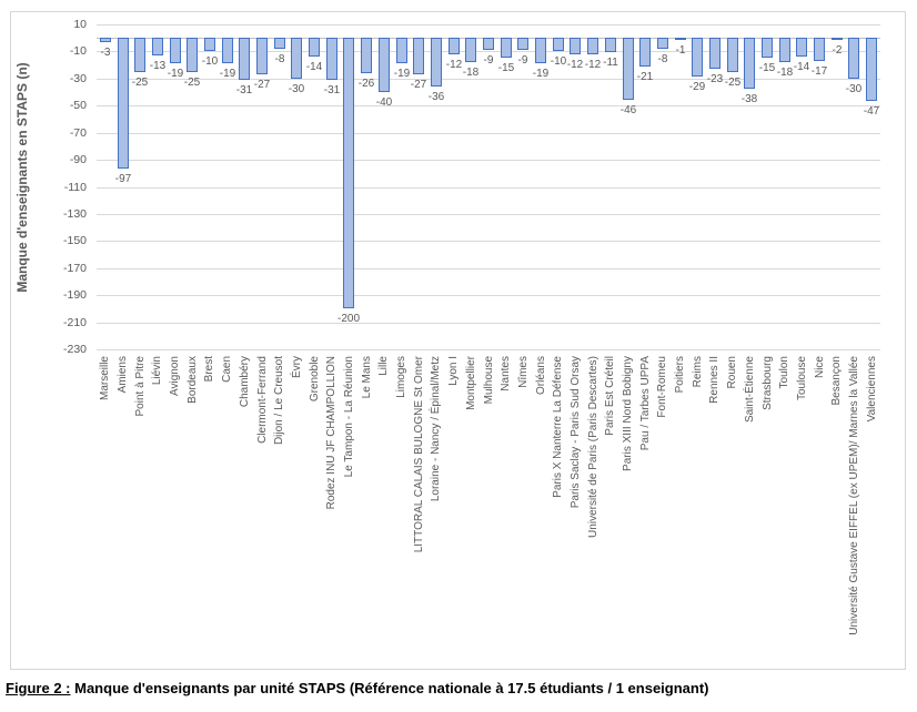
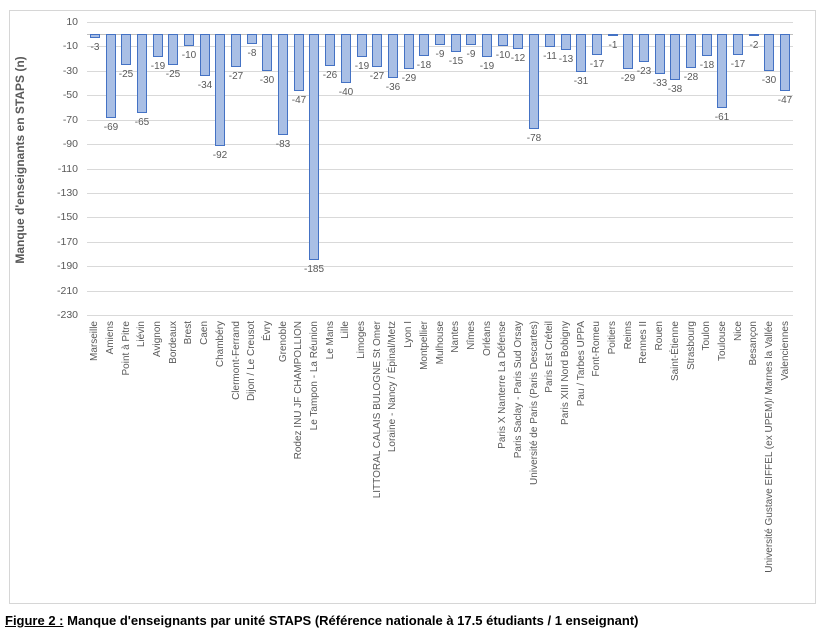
Amiens: -97 -> -69
Liévin: -13 -> -65
Caen: -19 -> -34
Chambéry: -31 -> -92
Grenoble: -14 -> -83
Rodez INU JF CHAMPOLLION: -31 -> -47
Le Tampon - La Réunion: -200 -> -185
Lyon I: -12 -> -29
Université de Paris (Paris Descartes): -12 -> -78
Paris XIII Nord Bobigny: -46 -> -13
Pau / Tarbes UPPA: -21 -> -31
Font-Romeu: -8 -> -17
Rouen: -25 -> -33
Strasbourg: -15 -> -28
Toulouse: -14 -> -61
